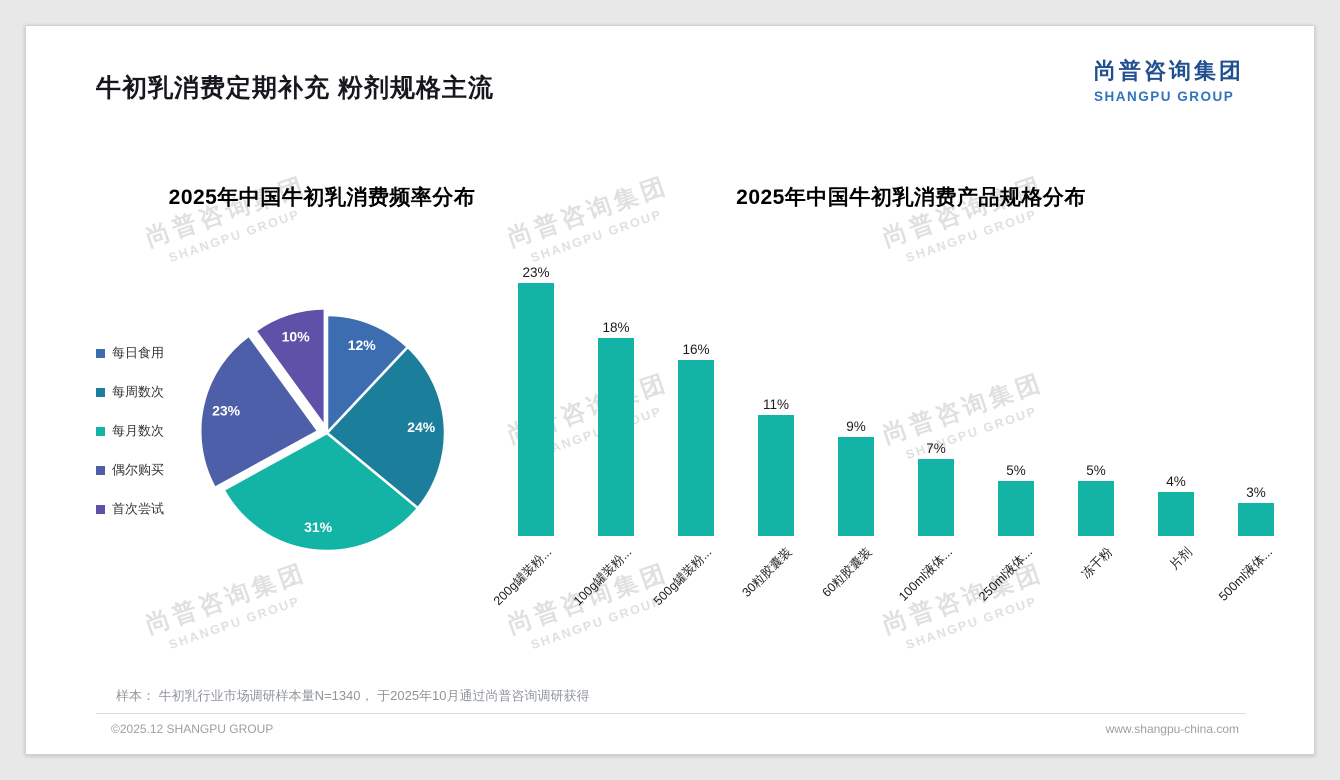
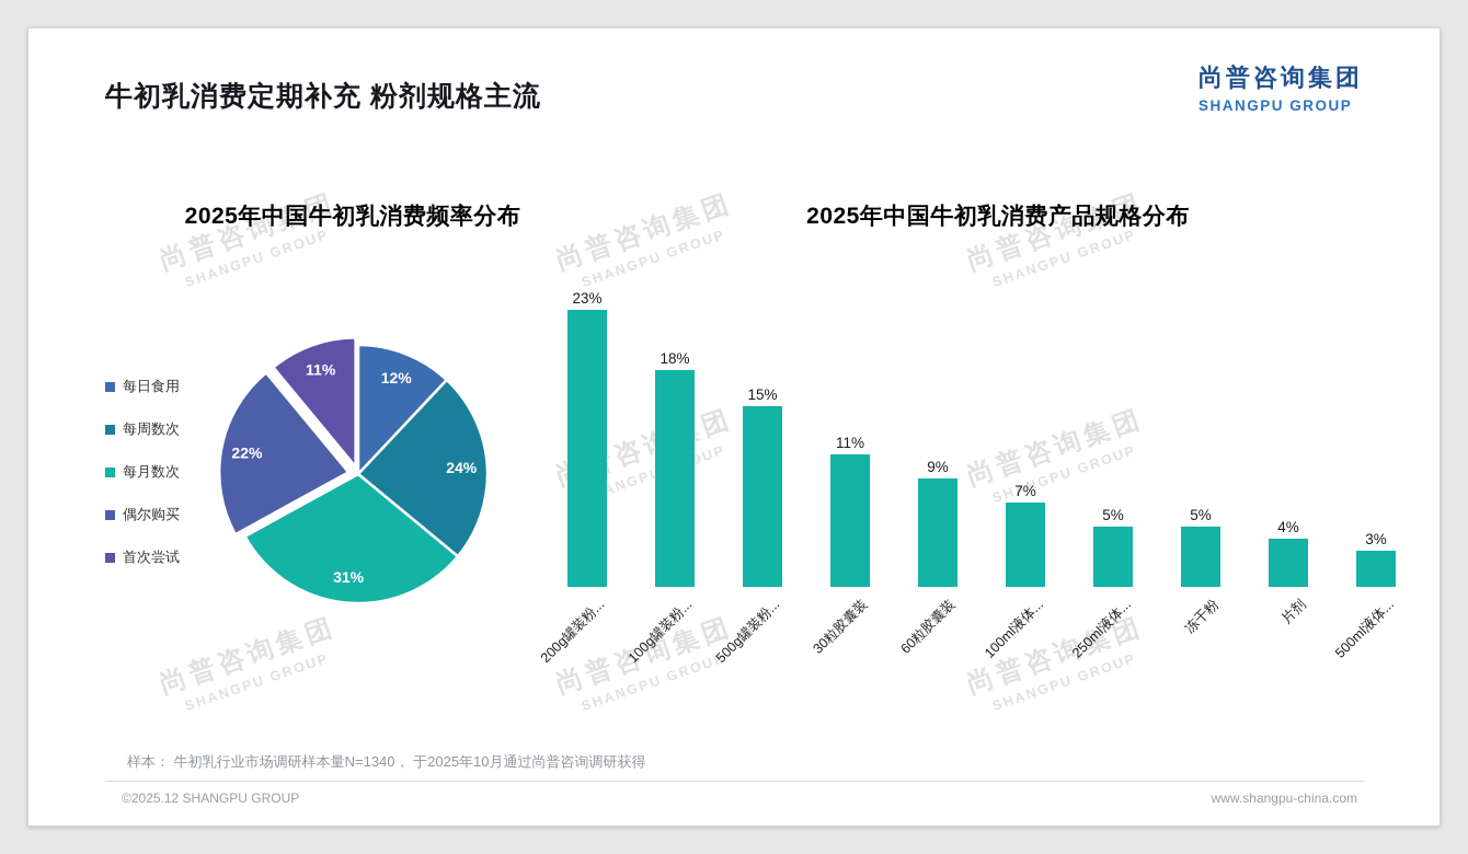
2025年中国牛初乳消费频率分布/偶尔购买: 23% -> 22%
2025年中国牛初乳消费频率分布/首次尝试: 10% -> 11%
2025年中国牛初乳消费产品规格分布/500g罐装粉...: 16% -> 15%
